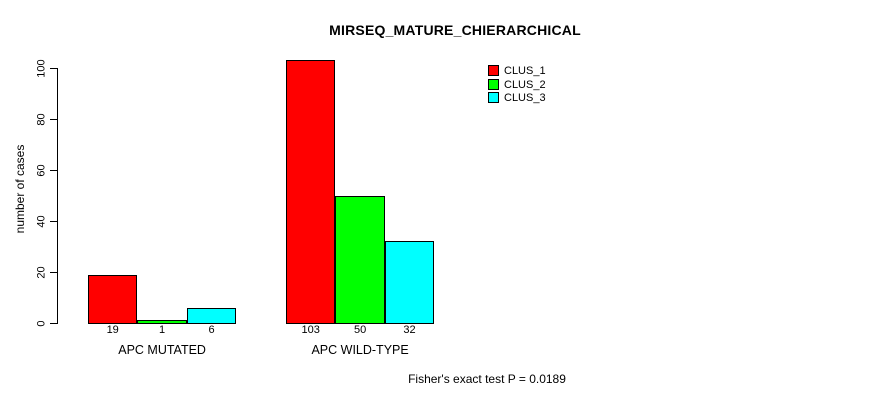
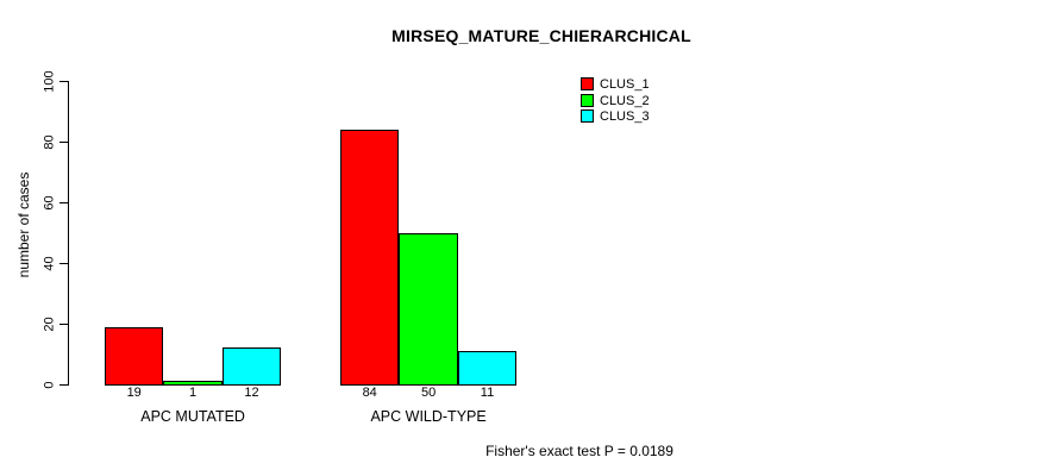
CLUS_3/APC MUTATED: 6 -> 12
CLUS_1/APC WILD-TYPE: 103 -> 84
CLUS_3/APC WILD-TYPE: 32 -> 11
